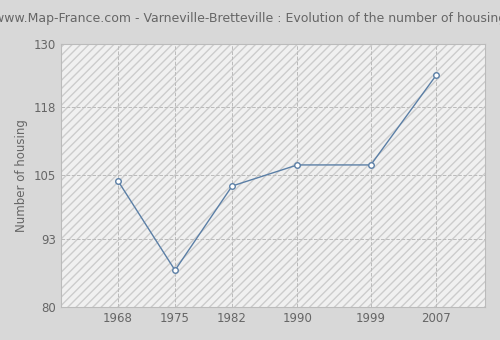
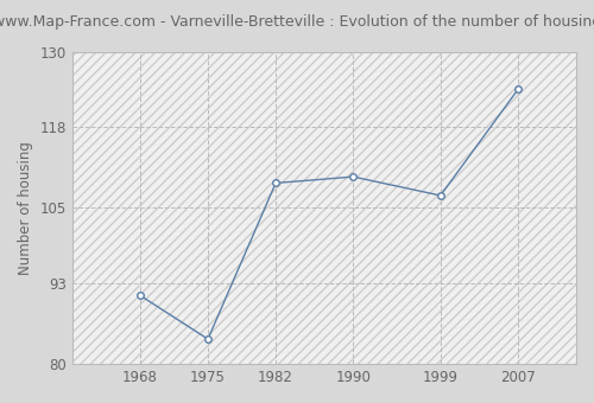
1968: 104 -> 91
1975: 87 -> 84
1982: 103 -> 109
1990: 107 -> 110
